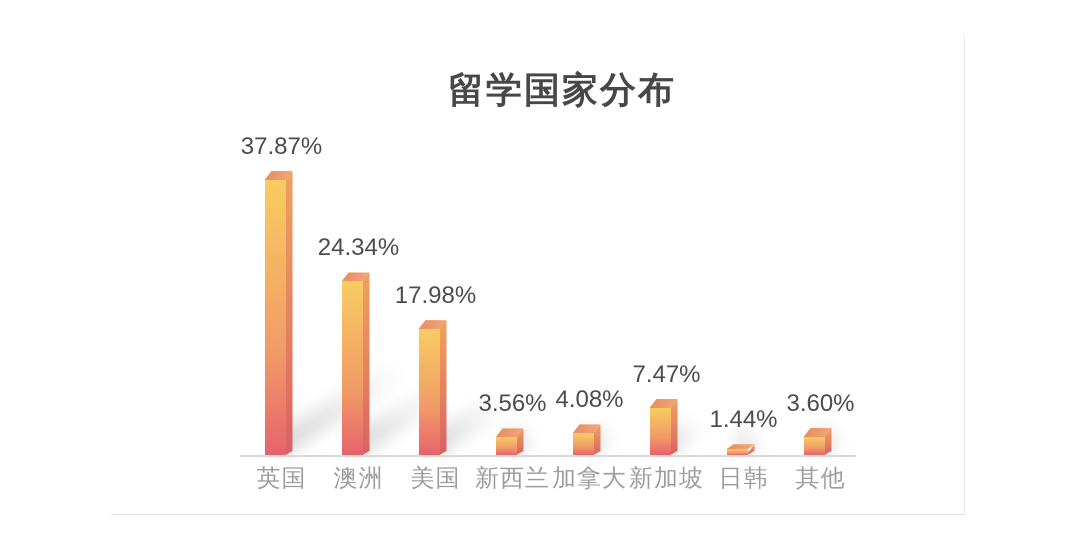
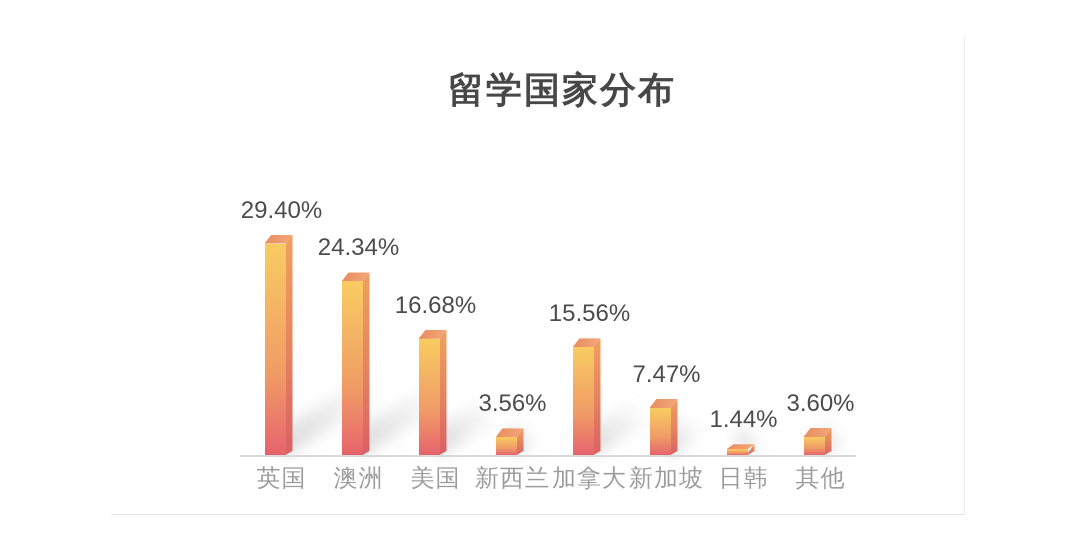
英国: 37.87% -> 29.40%
美国: 17.98% -> 16.68%
加拿大: 4.08% -> 15.56%
